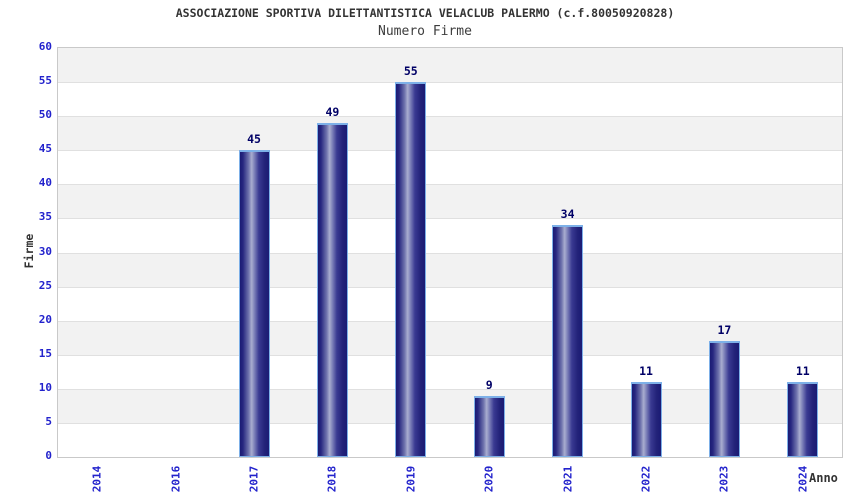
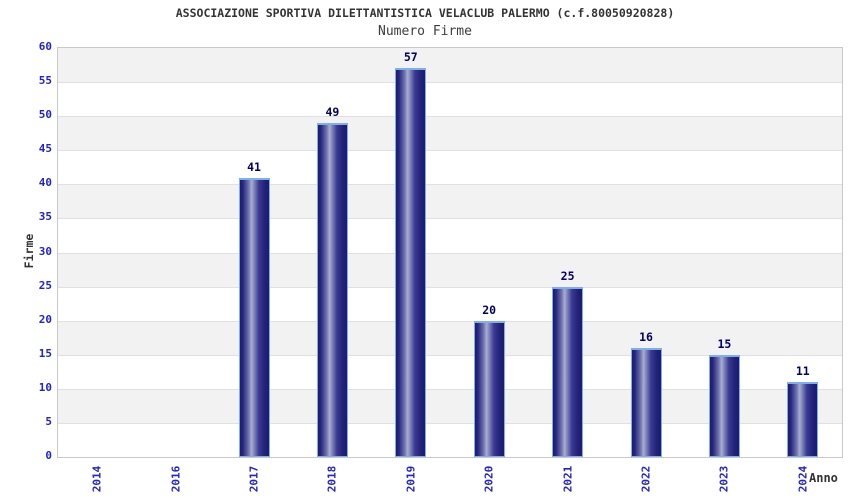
2017: 45 -> 41
2019: 55 -> 57
2020: 9 -> 20
2021: 34 -> 25
2022: 11 -> 16
2023: 17 -> 15
